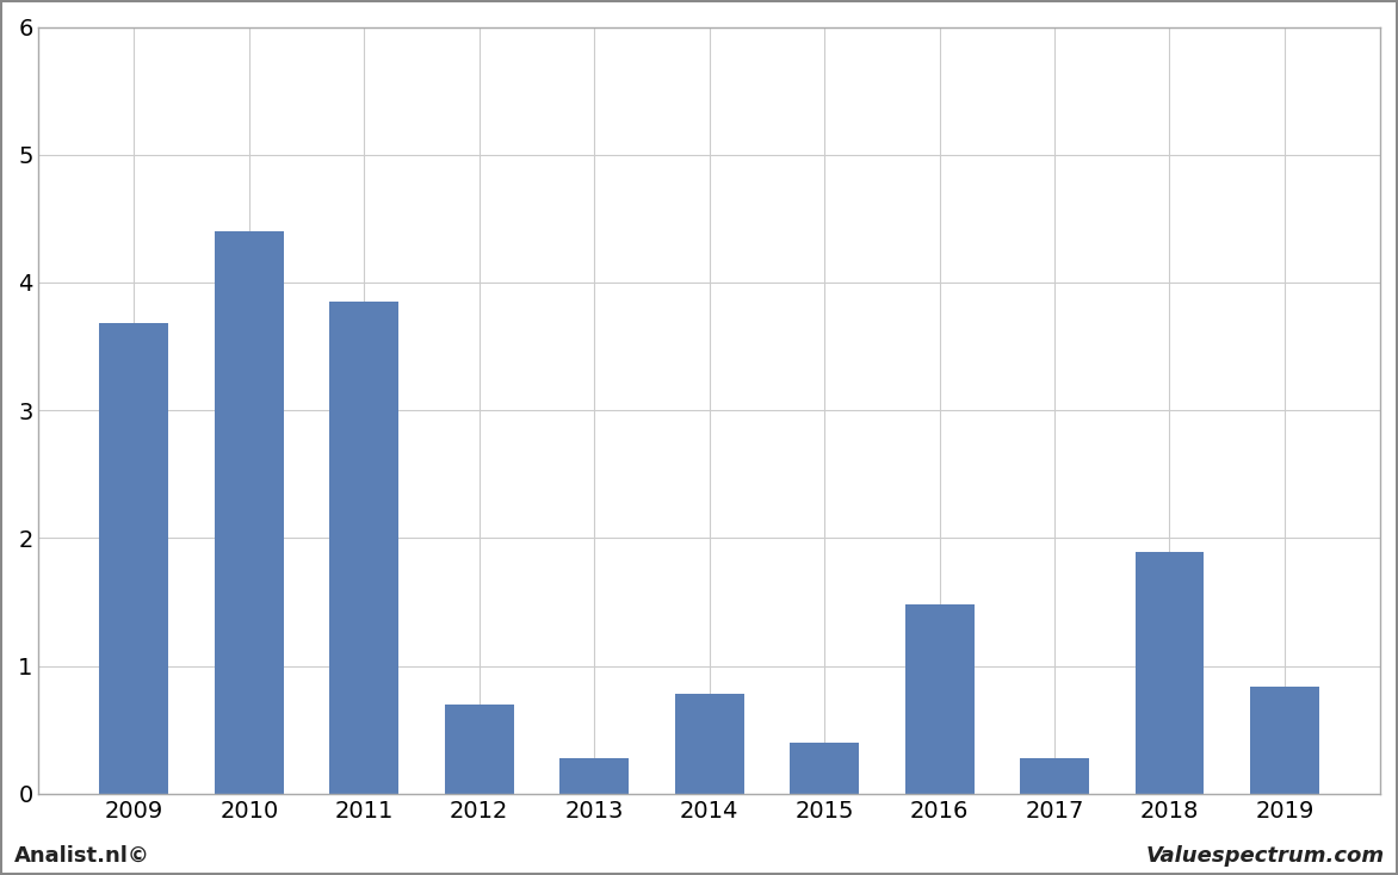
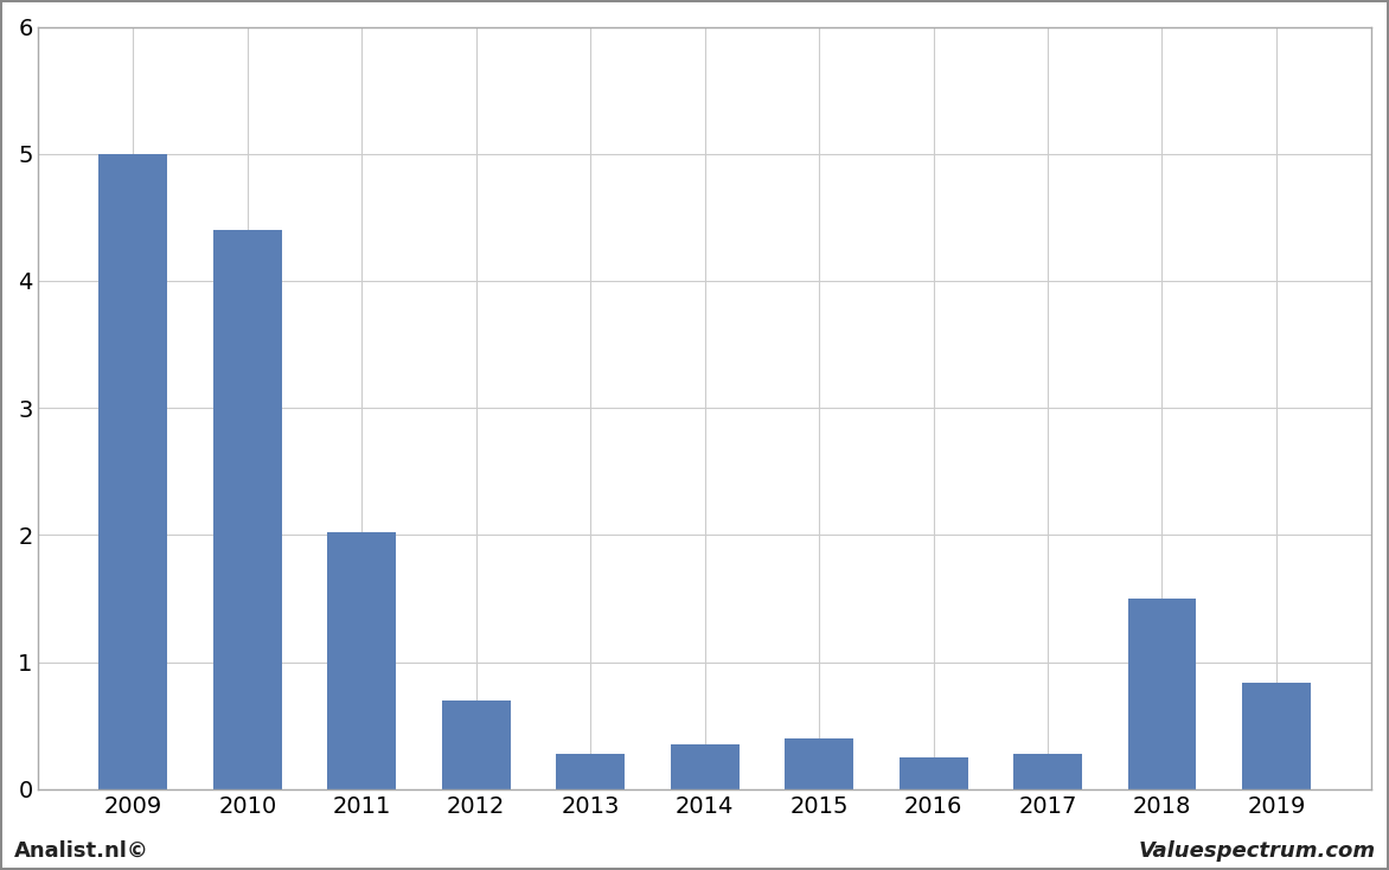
2009: 3.68 -> 5.00
2011: 3.85 -> 2.02
2014: 0.78 -> 0.35
2016: 1.48 -> 0.25
2018: 1.89 -> 1.50
